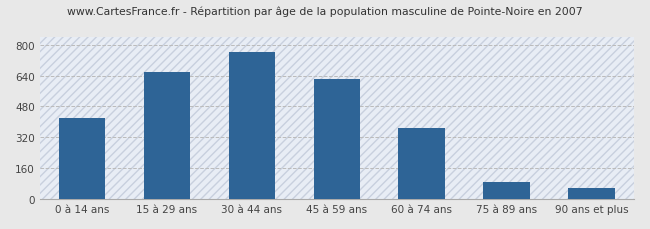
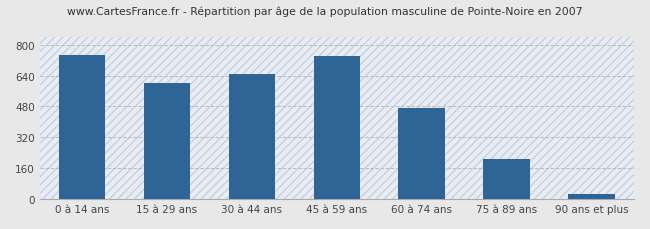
0 à 14 ans: 420 -> 740
15 à 29 ans: 660 -> 600
30 à 44 ans: 760 -> 650
45 à 59 ans: 620 -> 740
60 à 74 ans: 370 -> 470
75 à 89 ans: 90 -> 210
90 ans et plus: 60 -> 30
